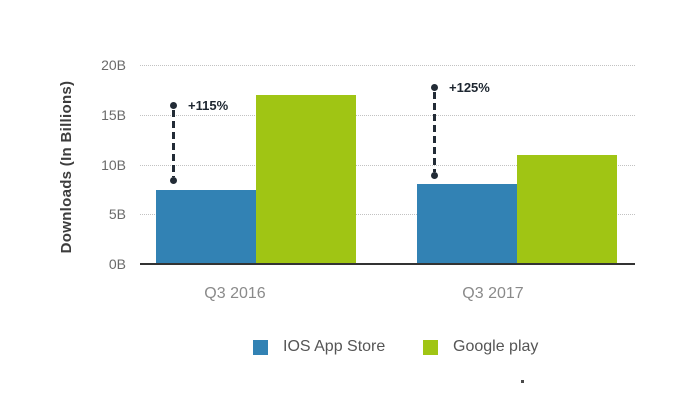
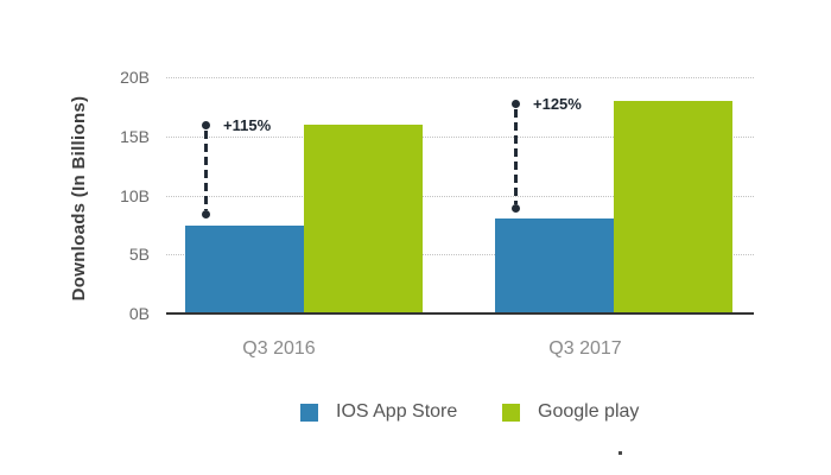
Google play/Q3 2016: 17B -> 16B
Google play/Q3 2017: 11B -> 18B
